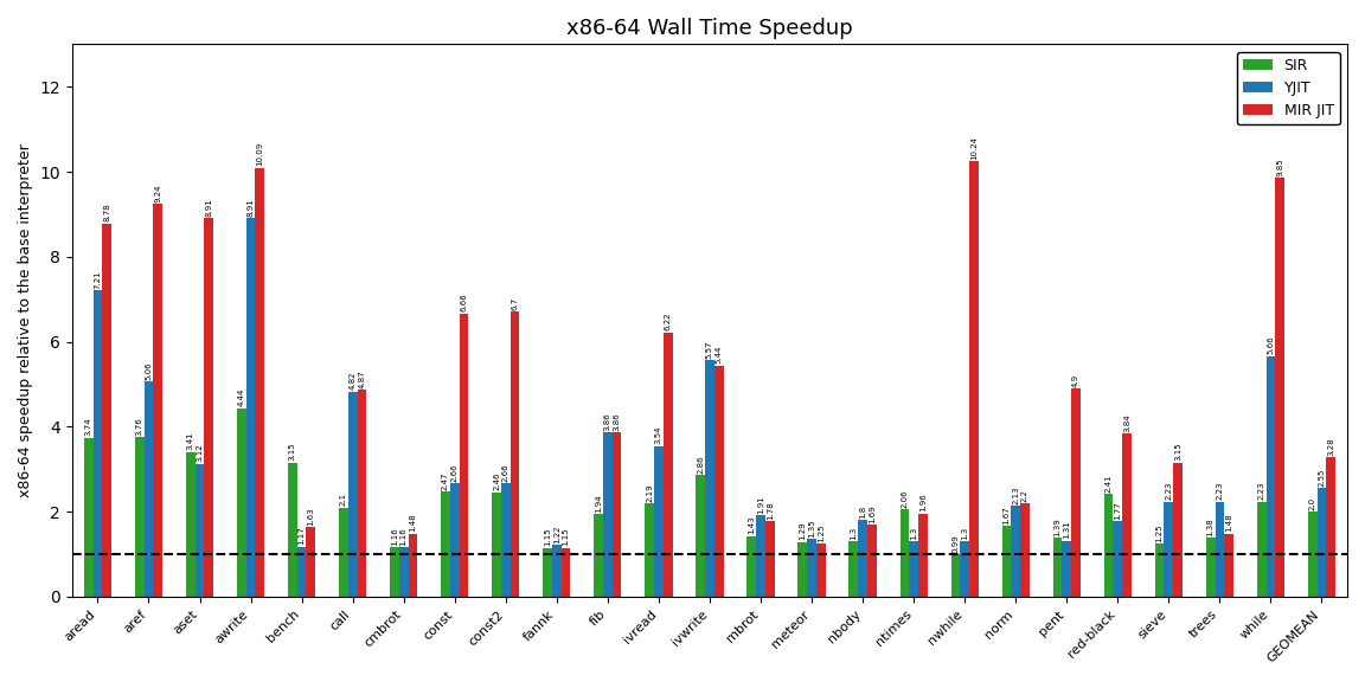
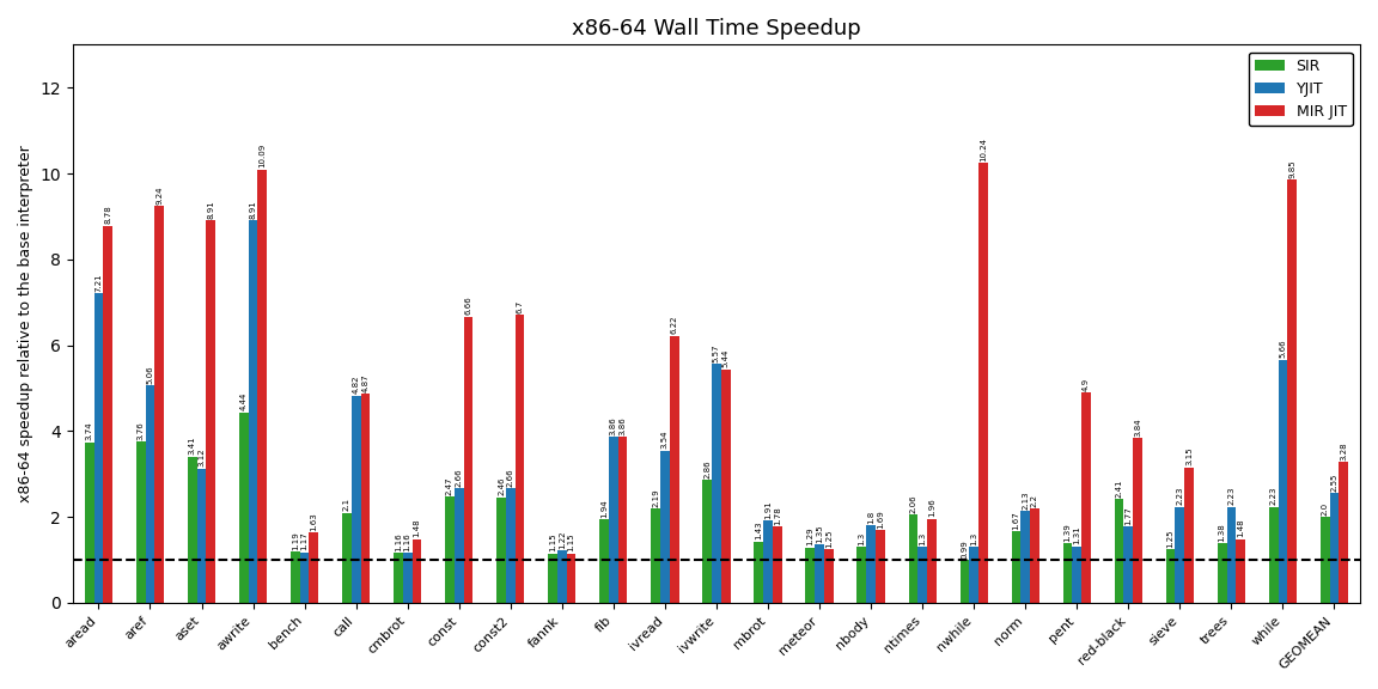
SIR/bench: 3.15 -> 1.19
